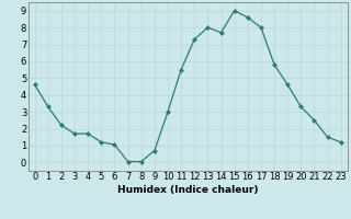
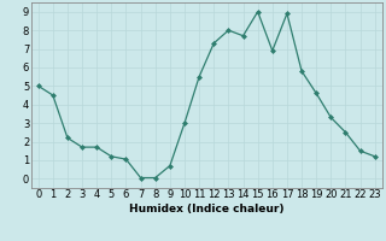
0: 4.6 -> 5.0
1: 3.3 -> 4.5
16: 8.6 -> 6.9
17: 8.0 -> 8.9
